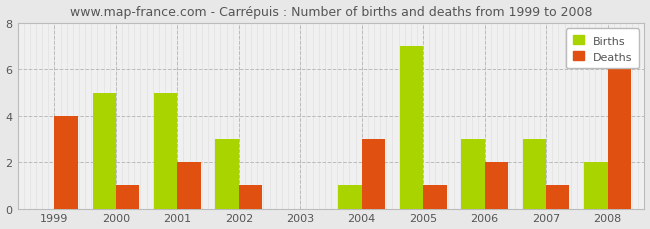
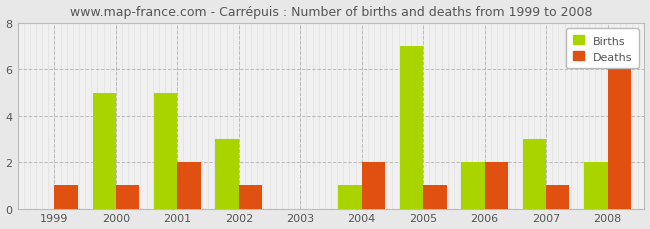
Deaths/1999: 4 -> 1
Deaths/2004: 3 -> 2
Births/2006: 3 -> 2
